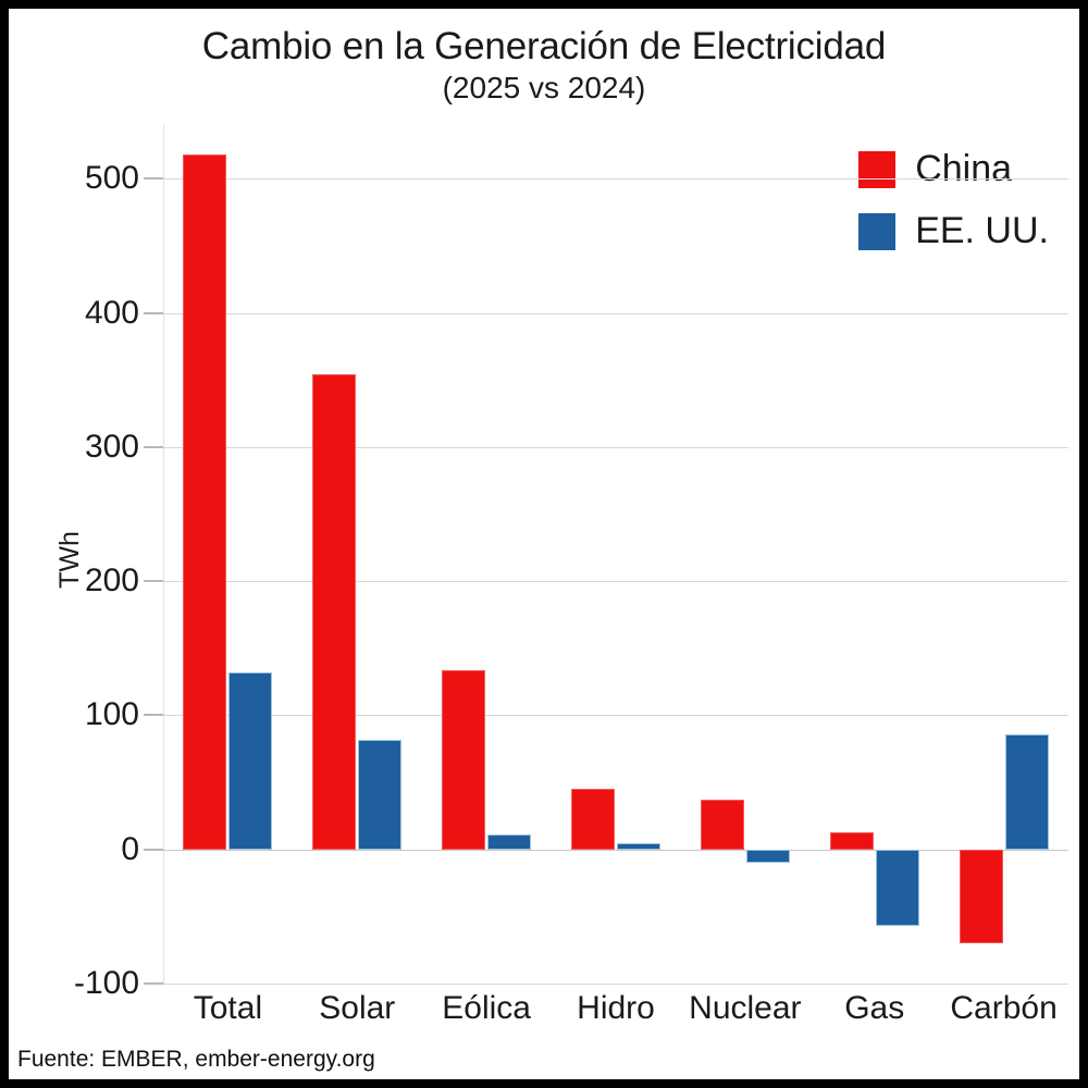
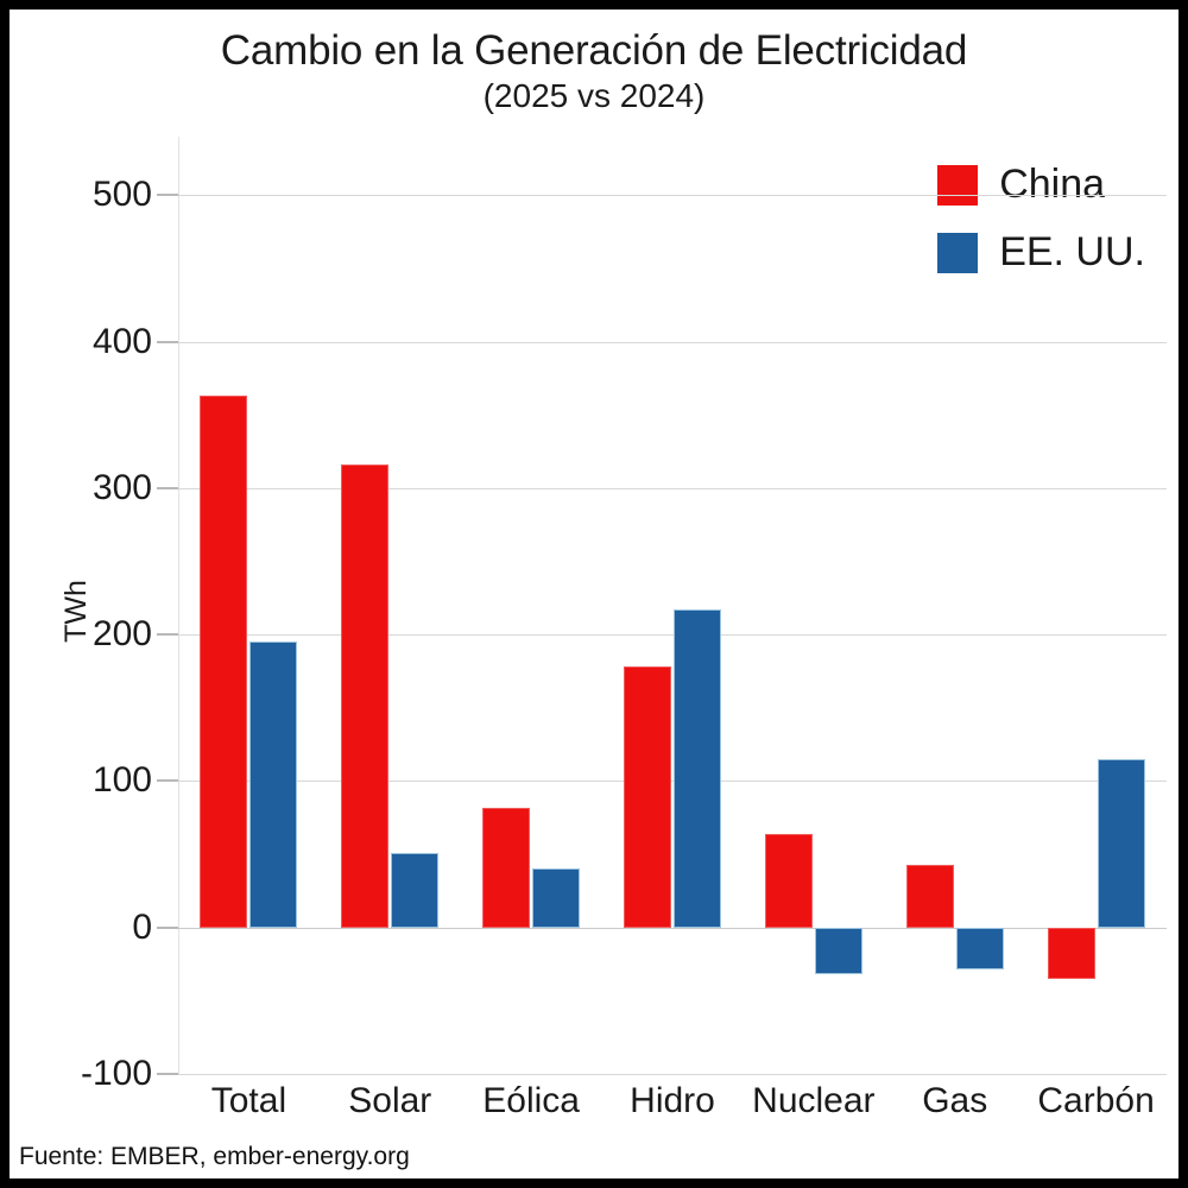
China/Total: 518 -> 363
EE. UU./Total: 132 -> 195
China/Solar: 354 -> 316
EE. UU./Solar: 82 -> 51
China/Eólica: 134 -> 82
EE. UU./Eólica: 11 -> 40
China/Hidro: 45 -> 178
EE. UU./Hidro: 5 -> 217
China/Nuclear: 37 -> 64
EE. UU./Nuclear: -10 -> -32
China/Gas: 13 -> 43
EE. UU./Gas: -57 -> -29
China/Carbón: -70 -> -35
EE. UU./Carbón: 86 -> 115
